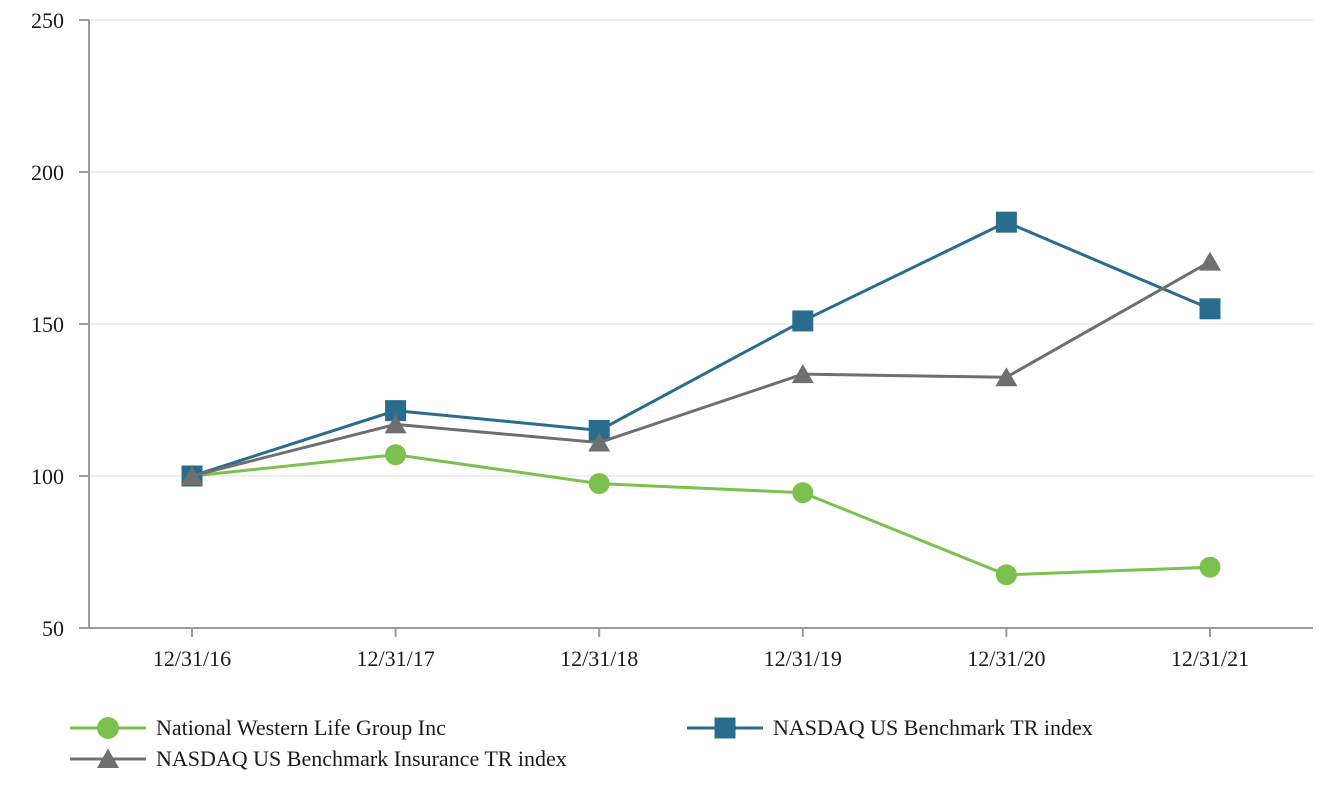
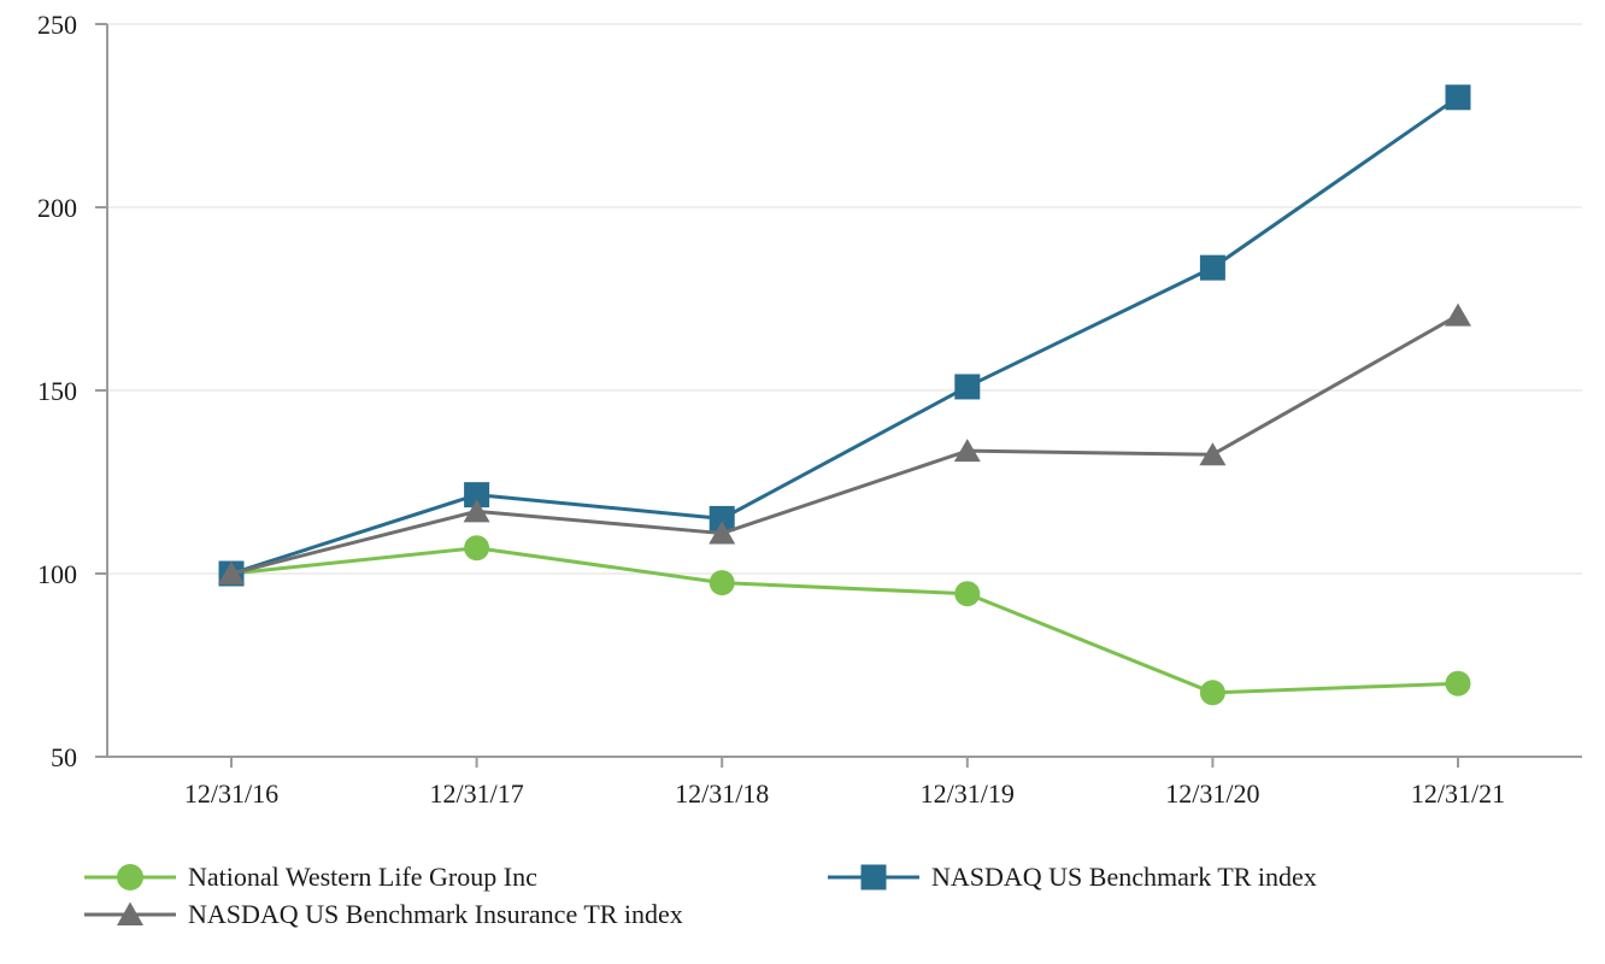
NASDAQ US Benchmark TR index/12/31/21: 155 -> 230
